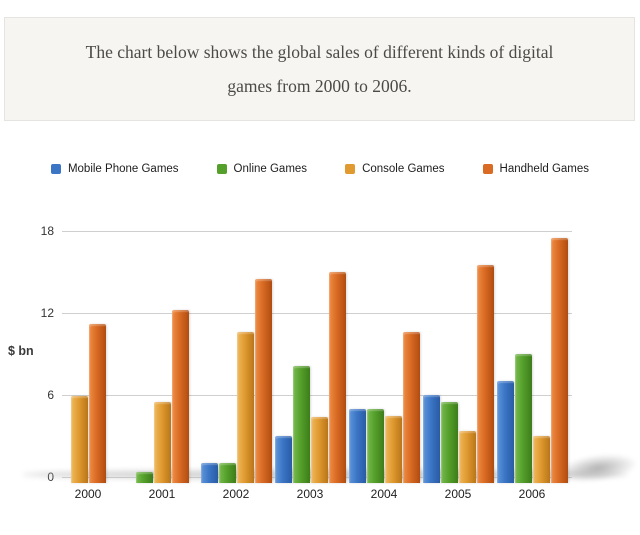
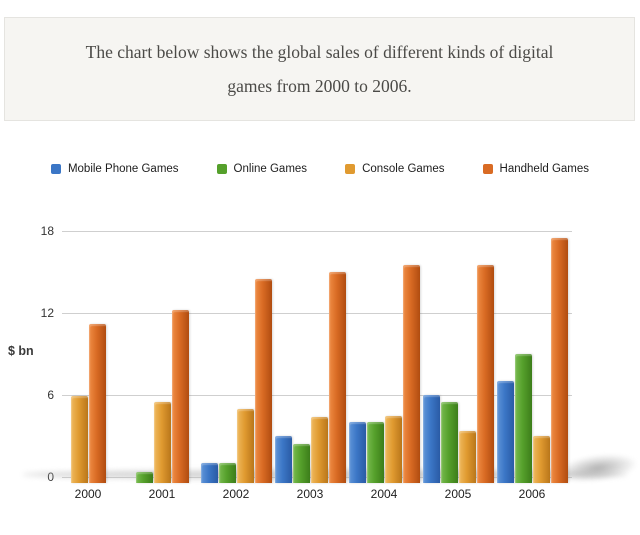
Console Games/2002: 10.6 -> 5.0
Online Games/2003: 8.1 -> 2.4
Mobile Phone Games/2004: 5 -> 4
Online Games/2004: 5.0 -> 4.0
Handheld Games/2004: 10.6 -> 15.5
